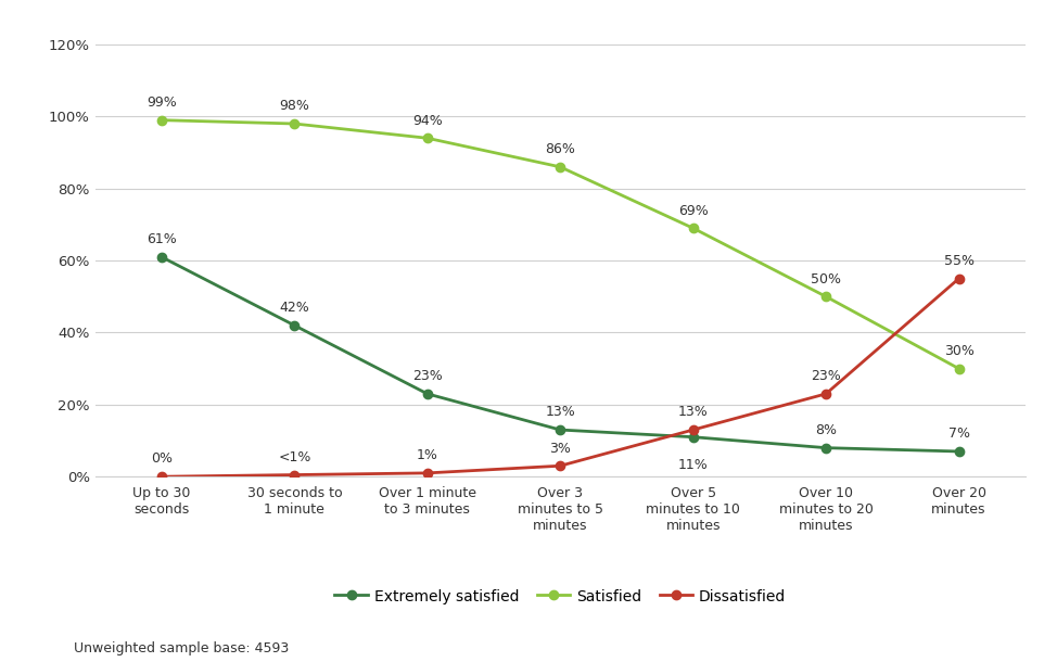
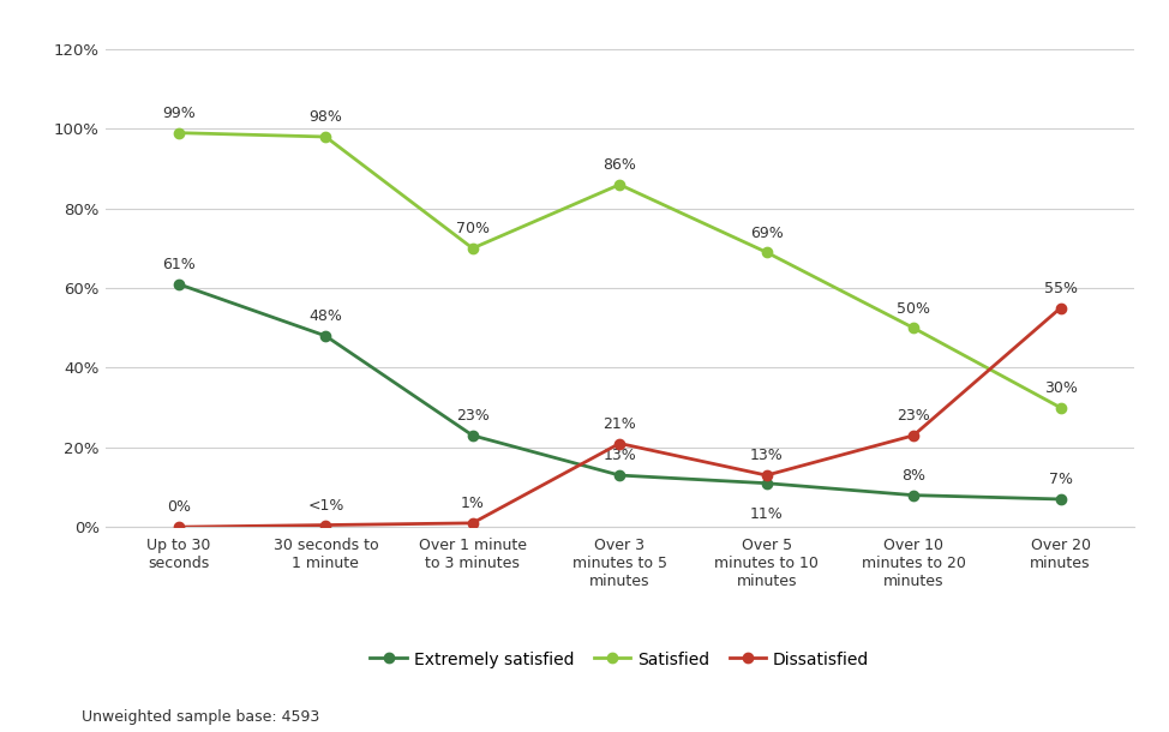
Extremely satisfied/30 seconds to 1 minute: 42% -> 48%
Satisfied/Over 1 minute to 3 minutes: 94% -> 70%
Dissatisfied/Over 3 minutes to 5 minutes: 3% -> 21%
